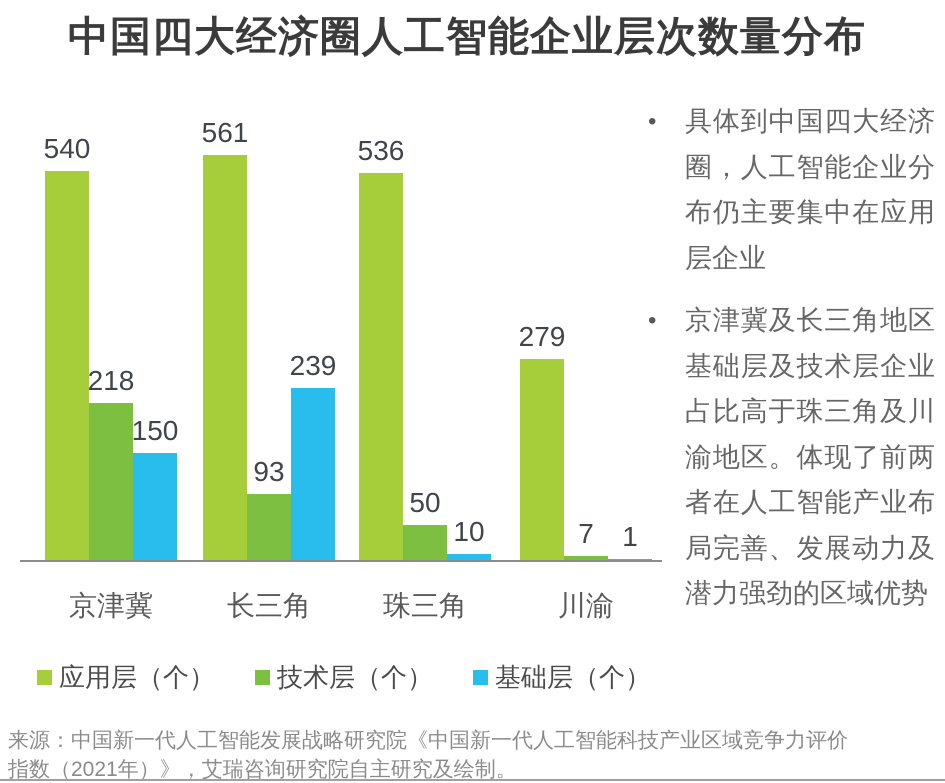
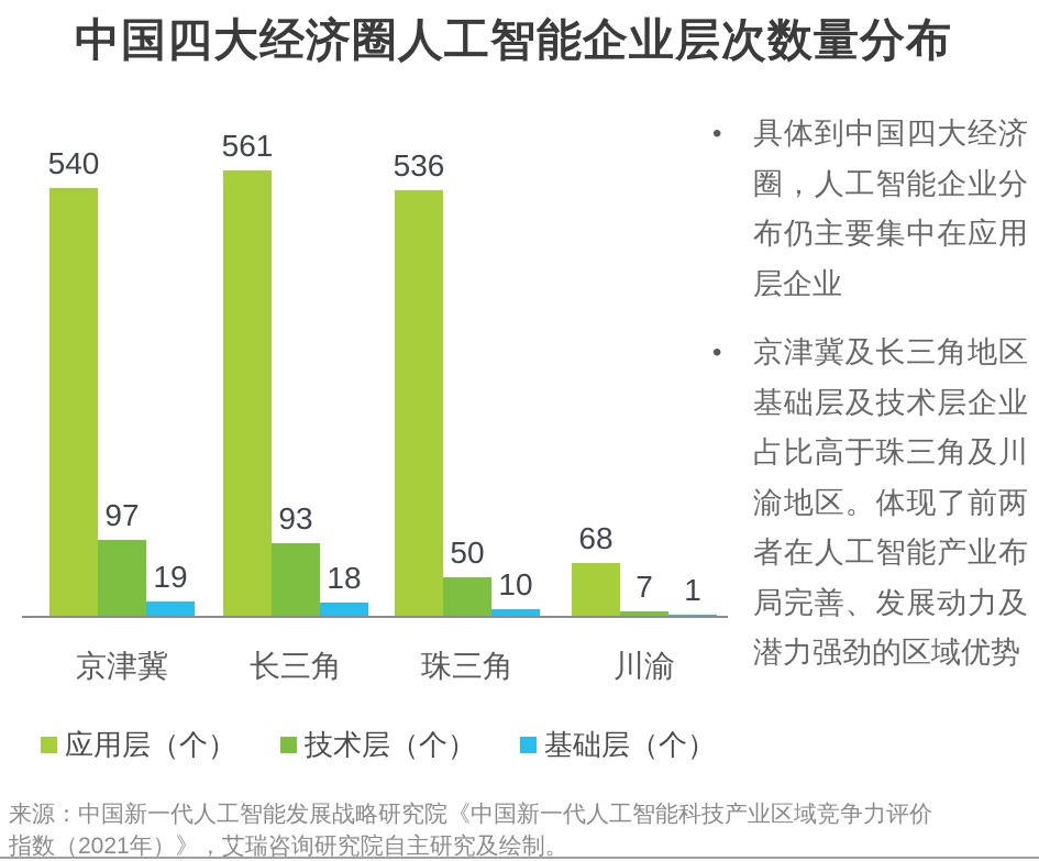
技术层（个）/京津冀: 218 -> 97
基础层（个）/京津冀: 150 -> 19
基础层（个）/长三角: 239 -> 18
应用层（个）/川渝: 279 -> 68
